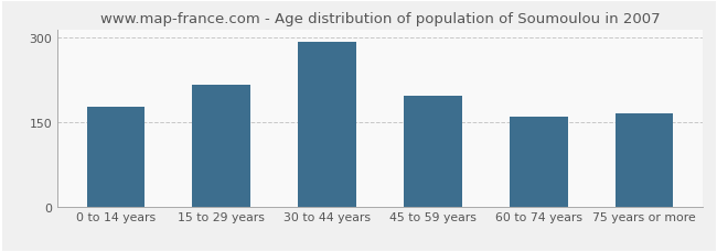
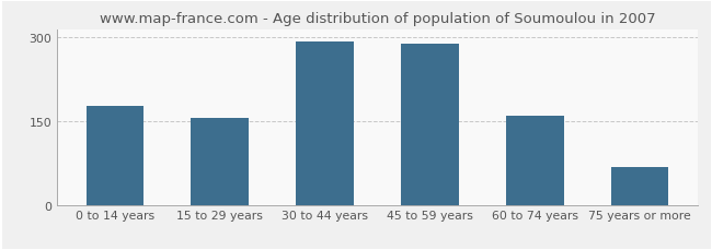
15 to 29 years: 216 -> 156
45 to 59 years: 196 -> 288
75 years or more: 166 -> 68
